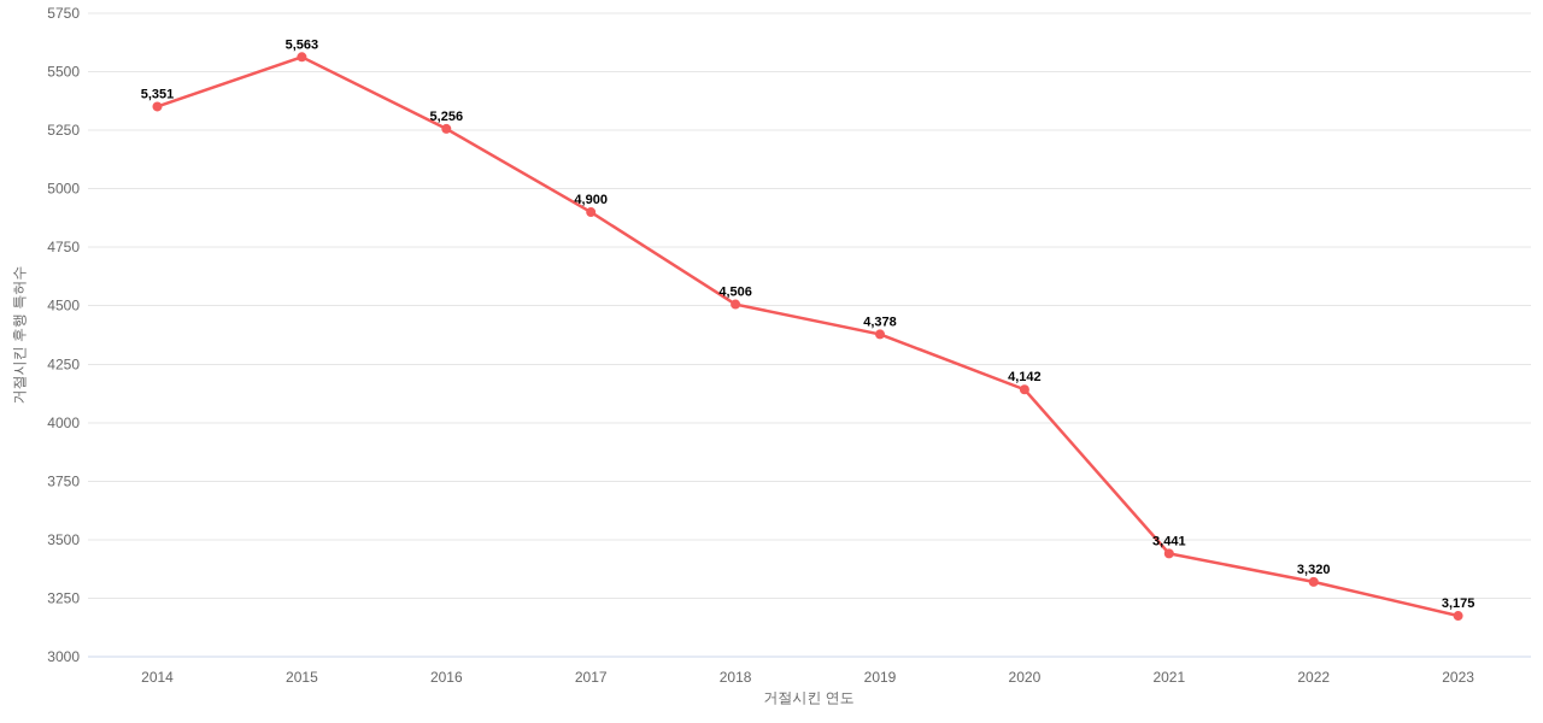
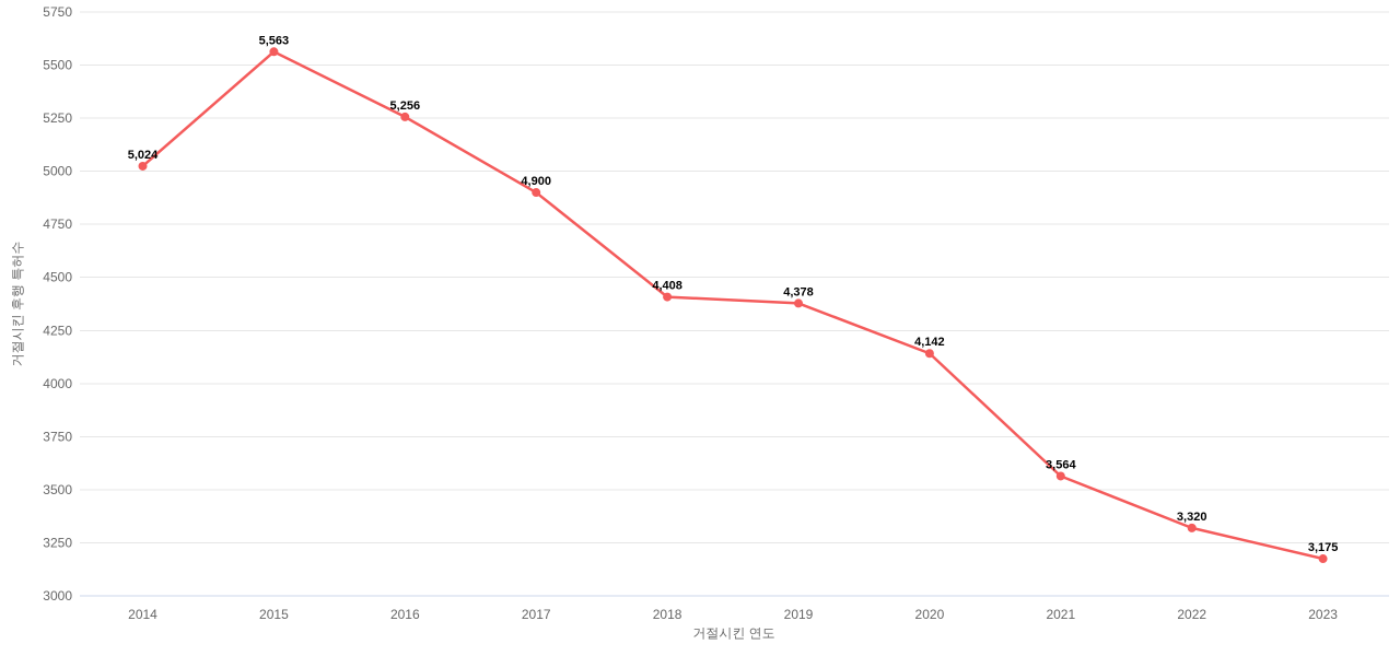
2014: 5,351 -> 5,024
2018: 4,506 -> 4,408
2021: 3,441 -> 3,564
